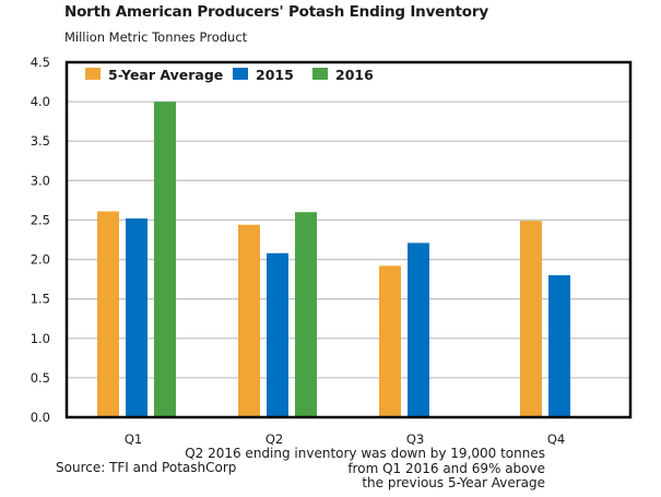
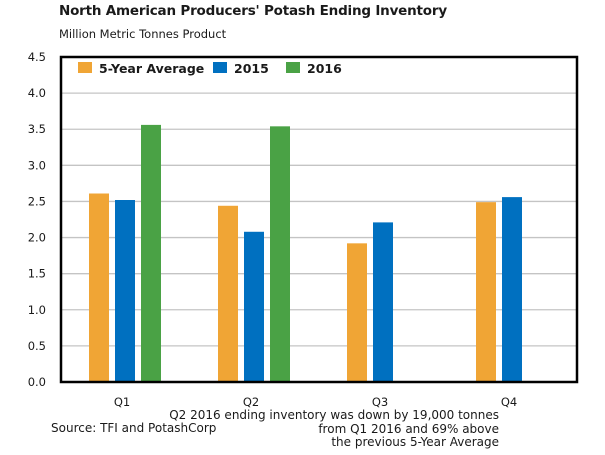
2016/Q1: 4.0 -> 3.6
2016/Q2: 2.6 -> 3.5
2015/Q4: 1.8 -> 2.6
